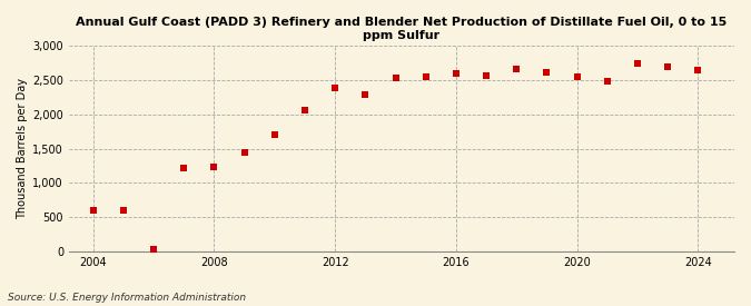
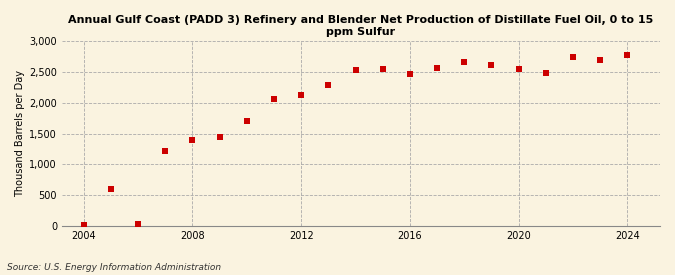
2004: 600 -> 10
2008: 1,240 -> 1,400
2012: 2,380 -> 2,120
2016: 2,600 -> 2,470
2024: 2,640 -> 2,770
